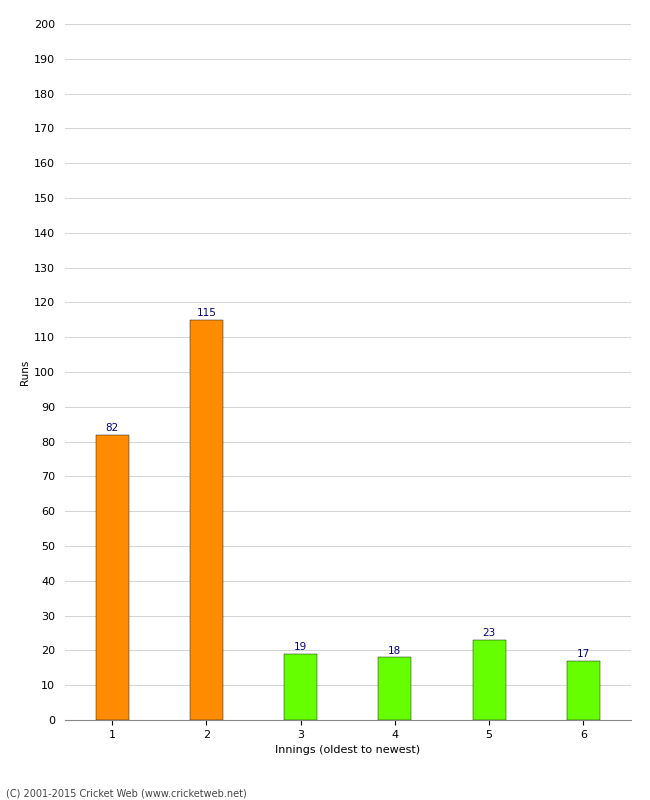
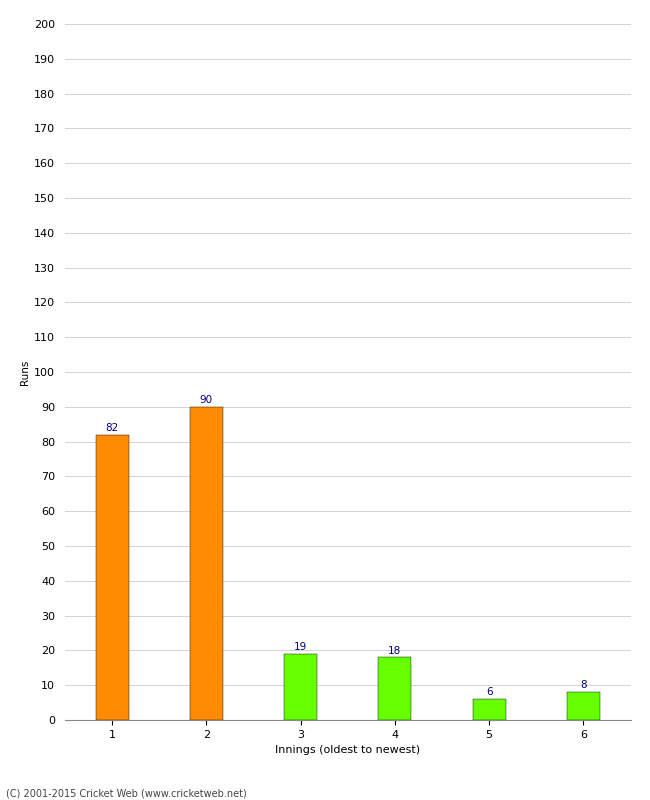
2: 115 -> 90
5: 23 -> 6
6: 17 -> 8
